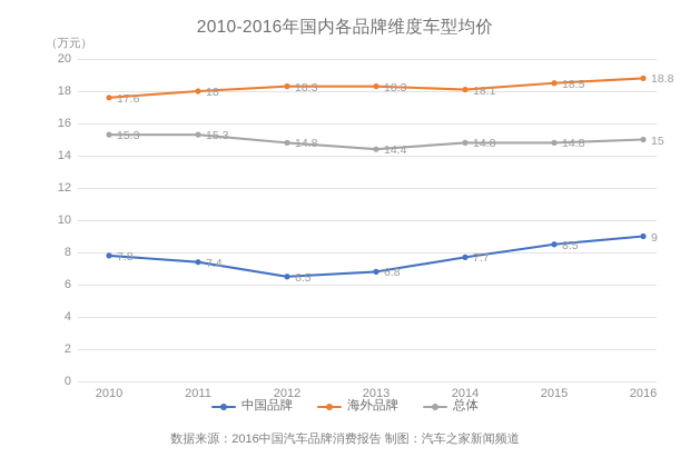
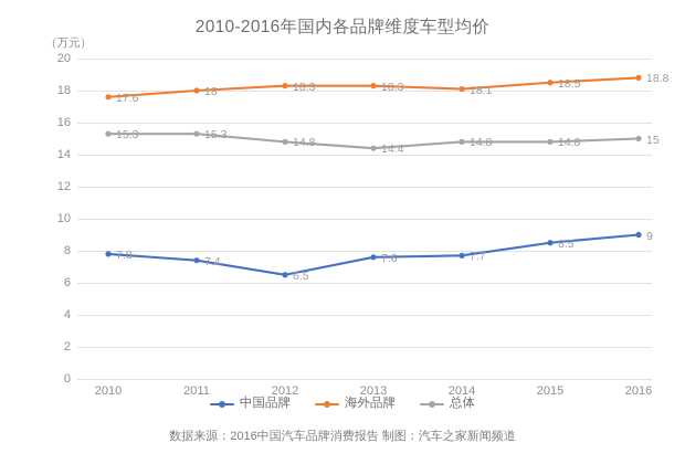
中国品牌/2013: 6.8 -> 7.6
